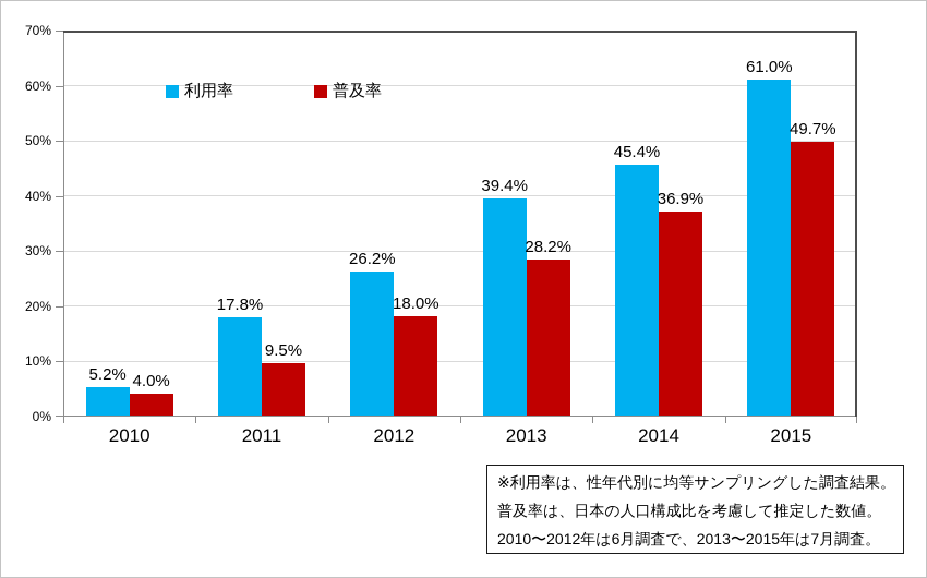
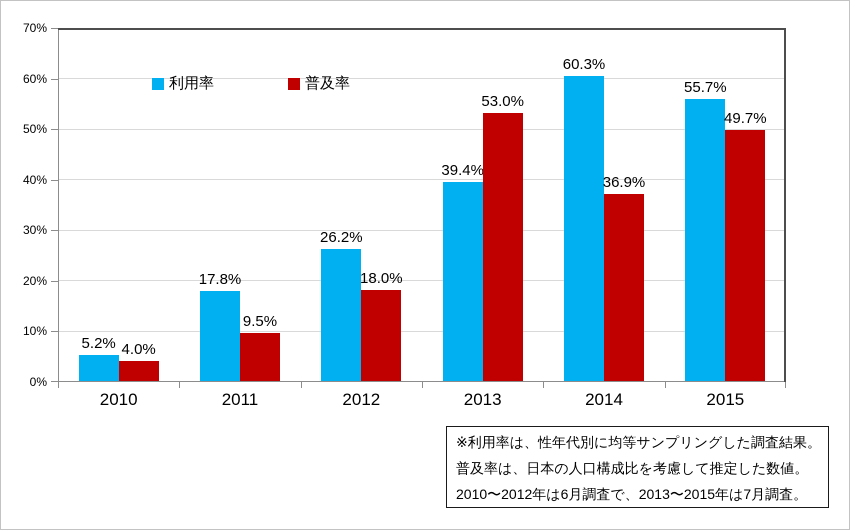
普及率/2013: 28.2% -> 53.0%
利用率/2014: 45.4% -> 60.3%
利用率/2015: 61.0% -> 55.7%
